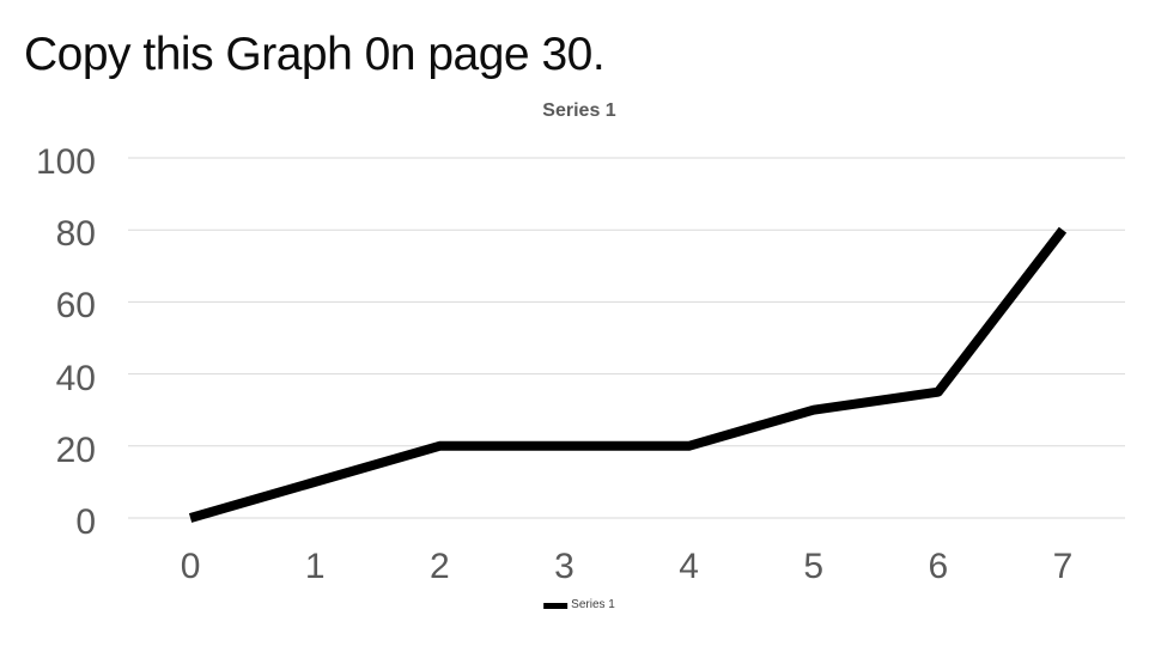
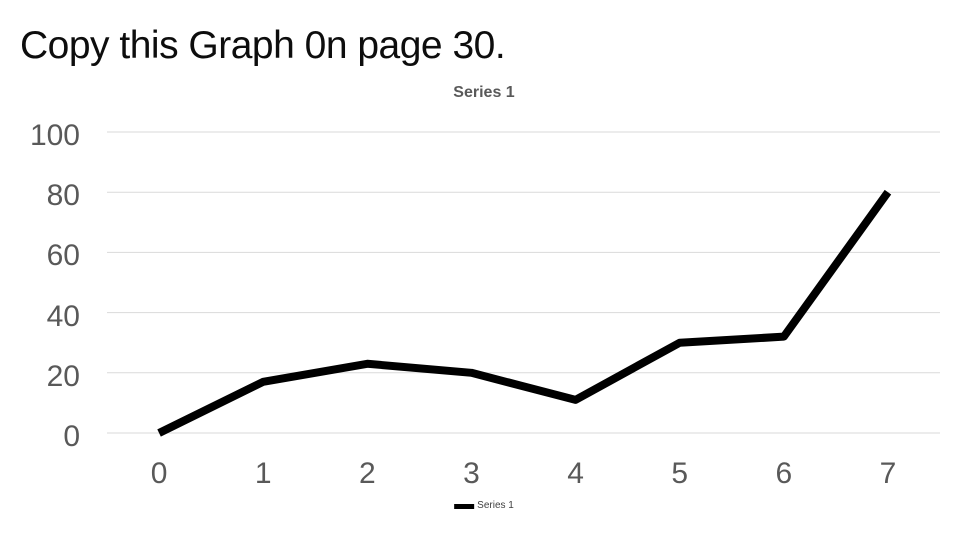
1: 10 -> 17
2: 20 -> 23
4: 20 -> 11
6: 35 -> 32
